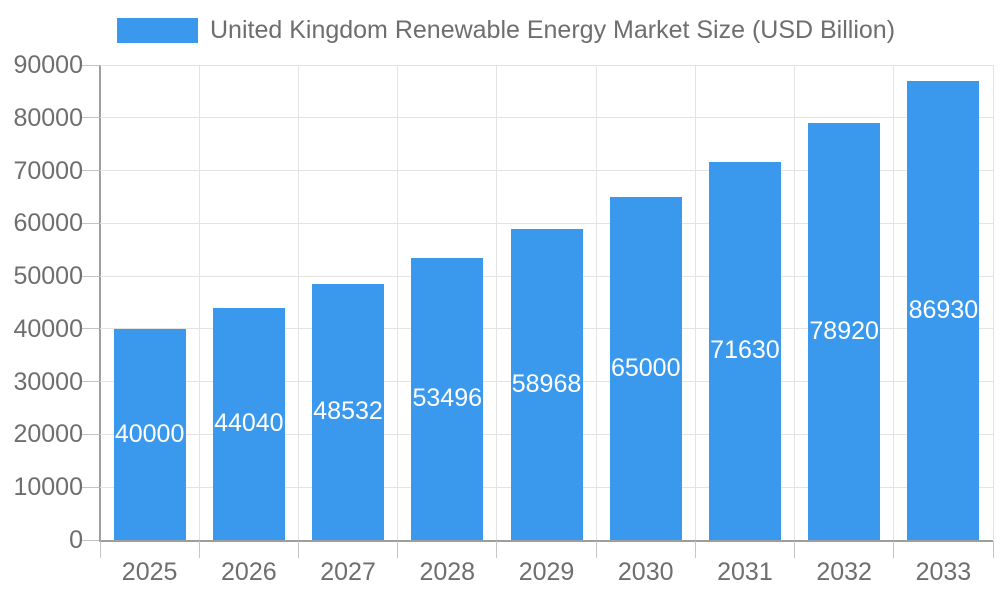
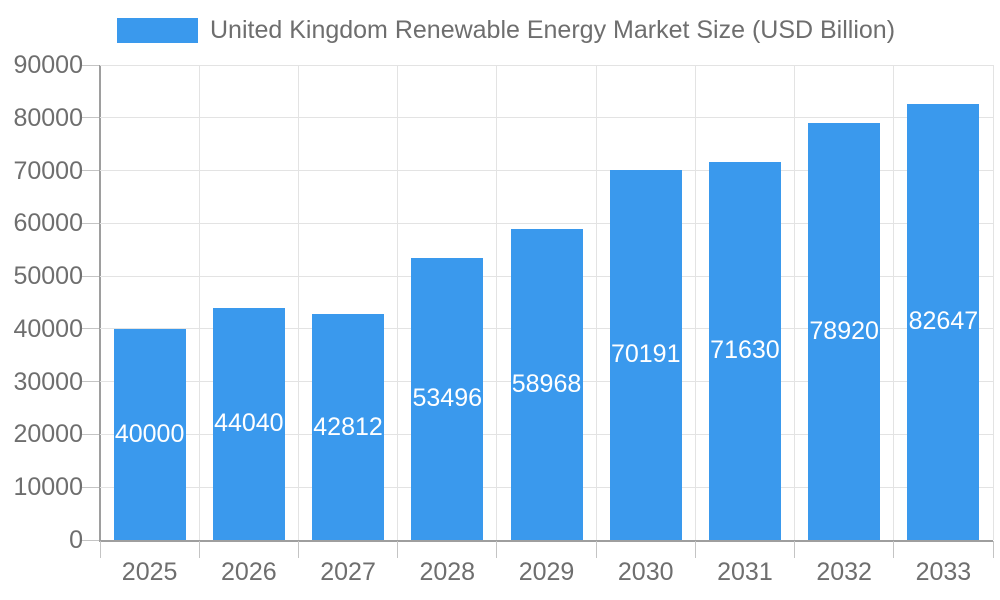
2027: 48532 -> 42812
2030: 65000 -> 70191
2033: 86930 -> 82647
